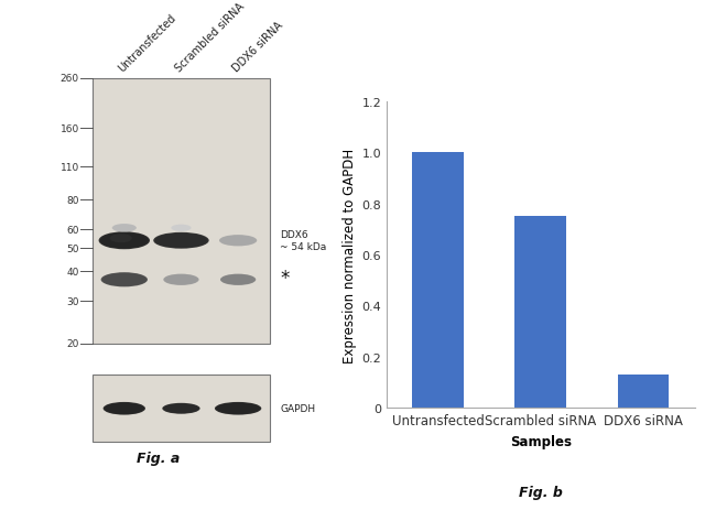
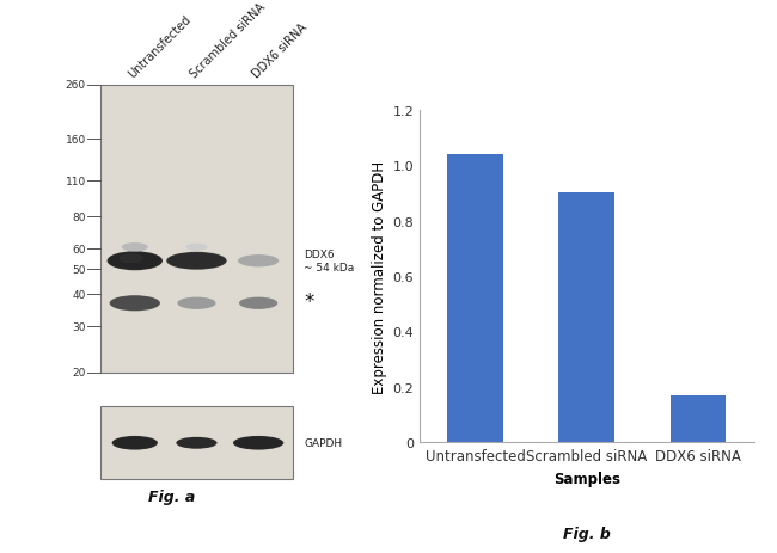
Untransfected: 1.00 -> 1.04
Scrambled siRNA: 0.75 -> 0.90
DDX6 siRNA: 0.13 -> 0.17
